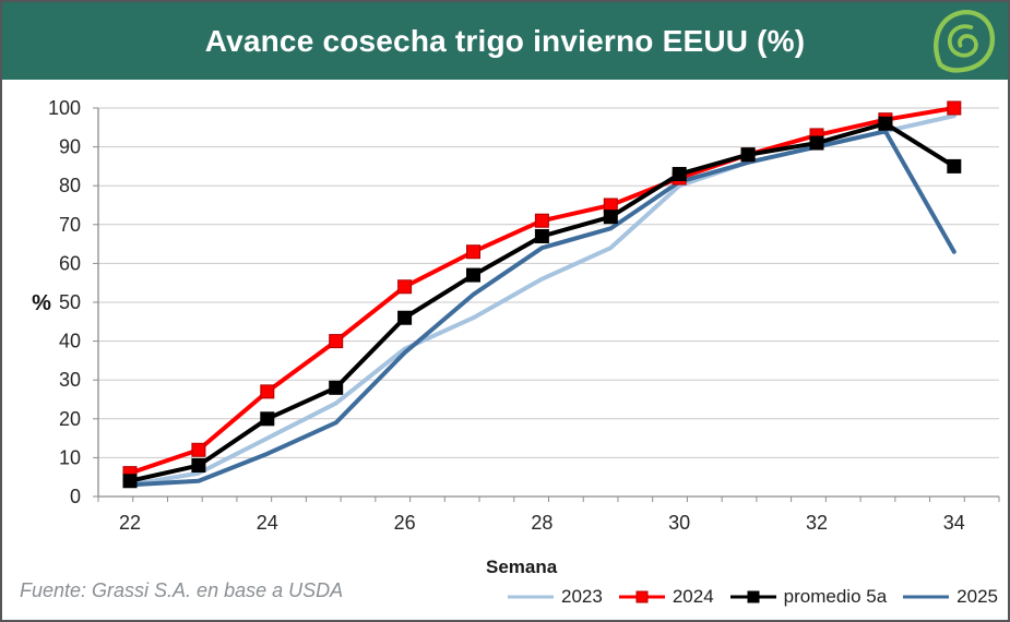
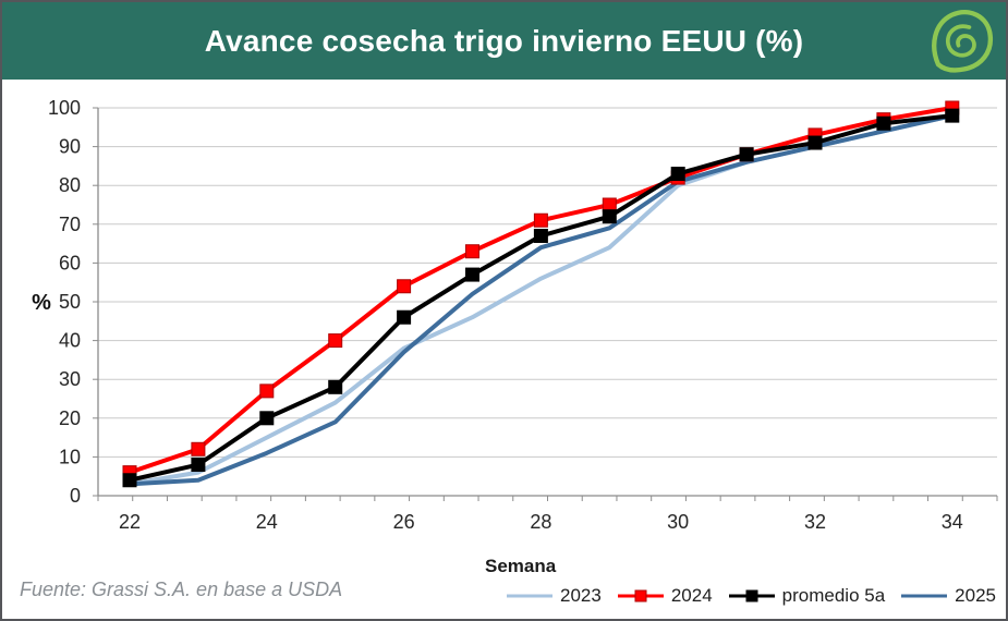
promedio 5a/34: 85 -> 98
2025/34: 63 -> 98
